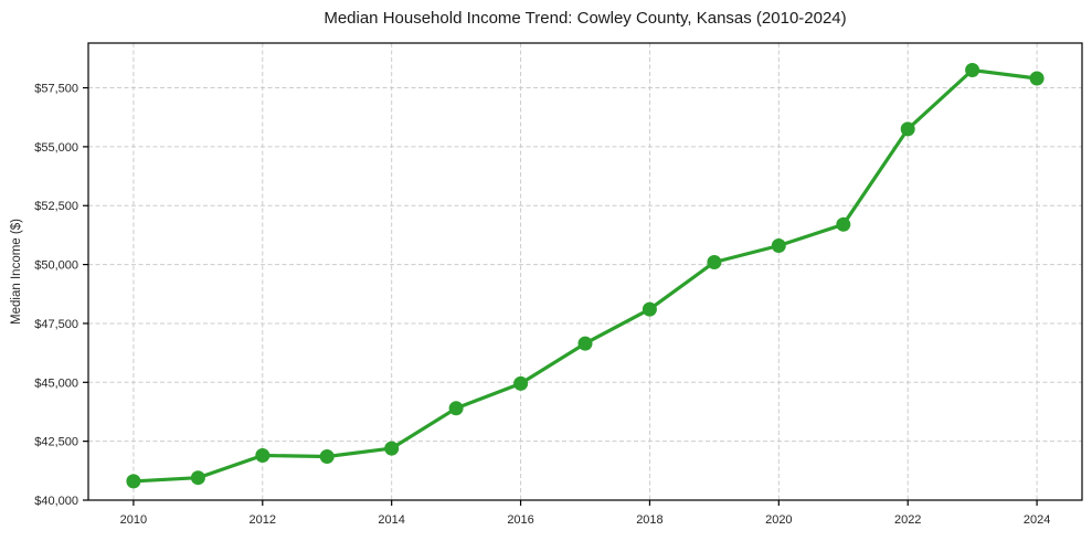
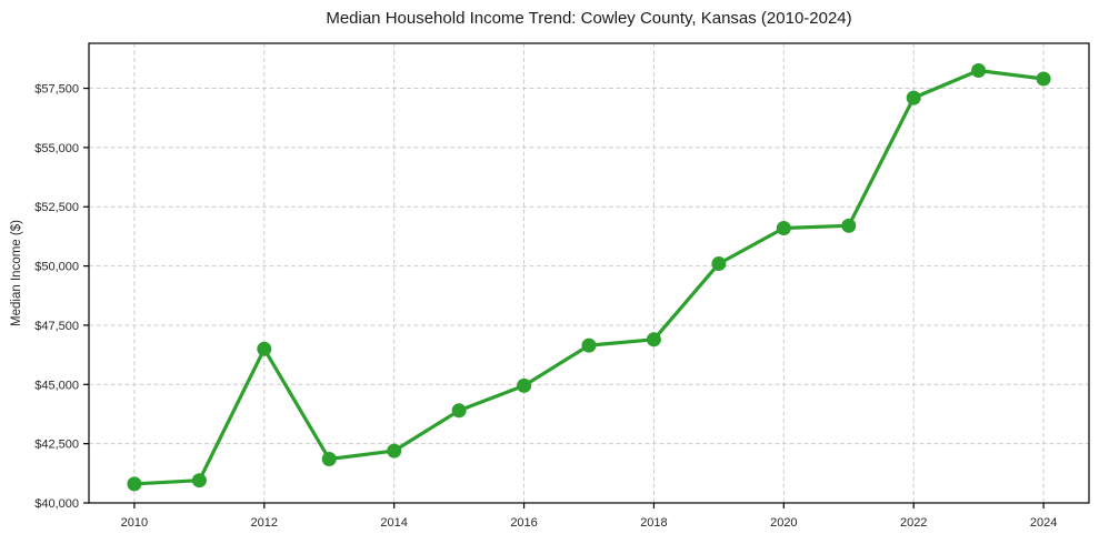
2012: $41900 -> $46500
2018: $48100 -> $46900
2020: $50800 -> $51600
2022: $55800 -> $57100
